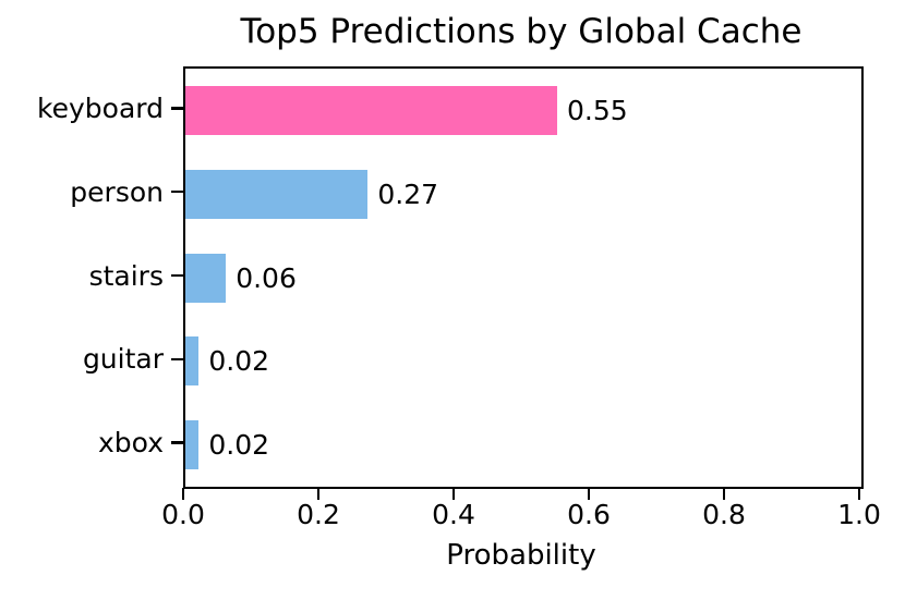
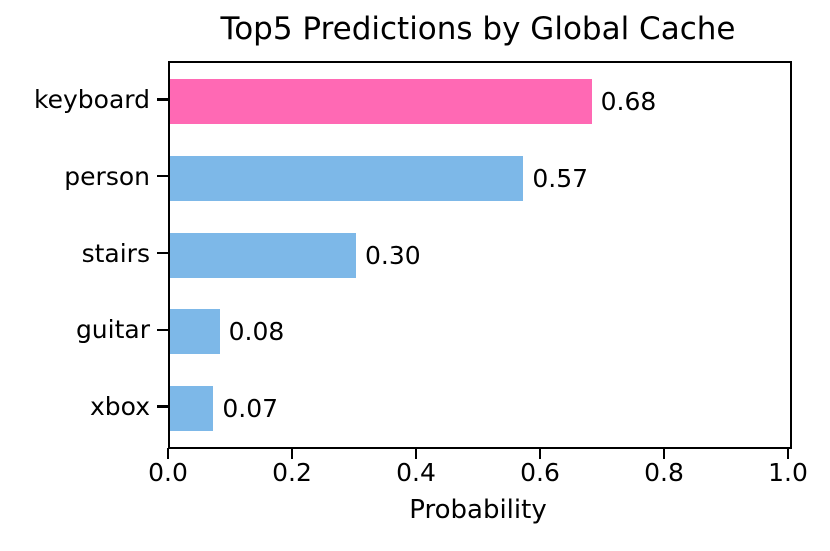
keyboard: 0.55 -> 0.68
person: 0.27 -> 0.57
stairs: 0.06 -> 0.30
guitar: 0.02 -> 0.08
xbox: 0.02 -> 0.07
